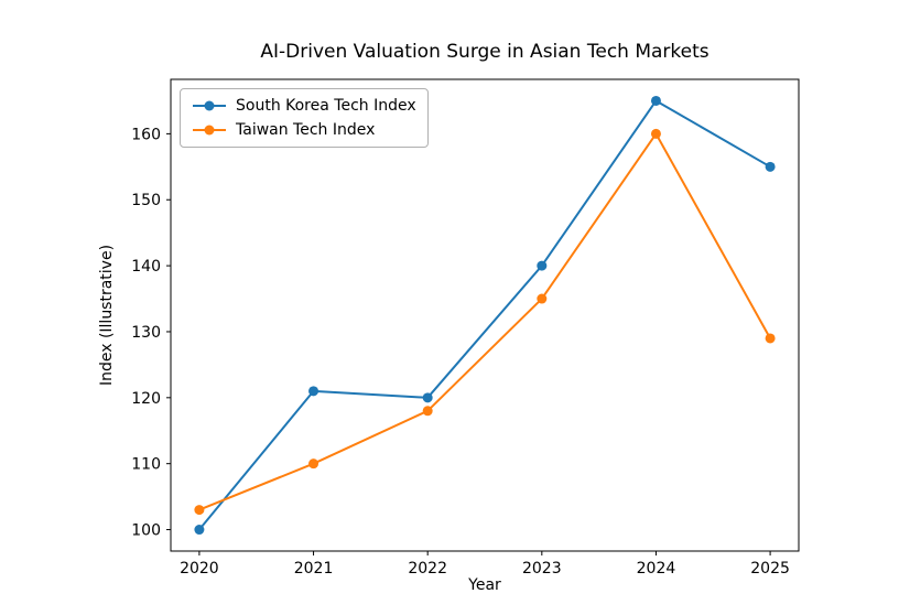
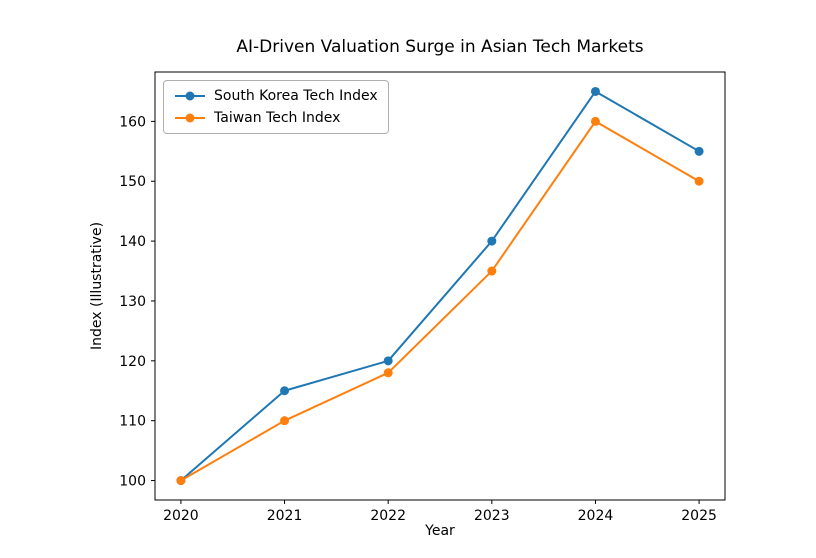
Taiwan Tech Index/2020: 103 -> 100
South Korea Tech Index/2021: 121 -> 115
Taiwan Tech Index/2025: 129 -> 150
